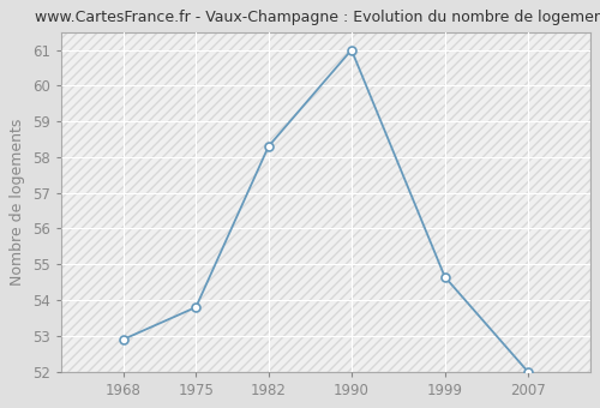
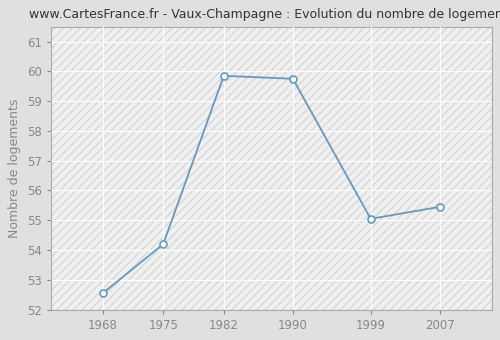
1968: 52.90 -> 52.55
1975: 53.80 -> 54.20
1982: 58.30 -> 59.85
1990: 61.00 -> 59.75
1999: 54.65 -> 55.05
2007: 52.00 -> 55.45
